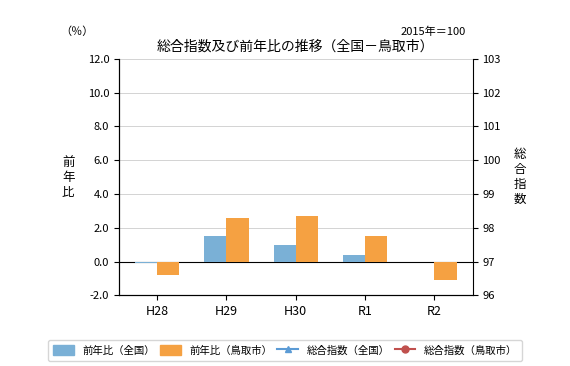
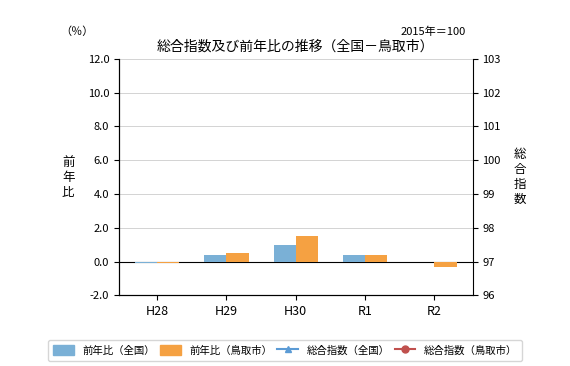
前年比（鳥取市）/H28: -0.8 -> -0.1
前年比（全国）/H29: 1.5 -> 0.4
前年比（鳥取市）/H29: 2.6 -> 0.5
前年比（鳥取市）/H30: 2.7 -> 1.5
前年比（鳥取市）/R1: 1.5 -> 0.4
前年比（鳥取市）/R2: -1.1 -> -0.3
